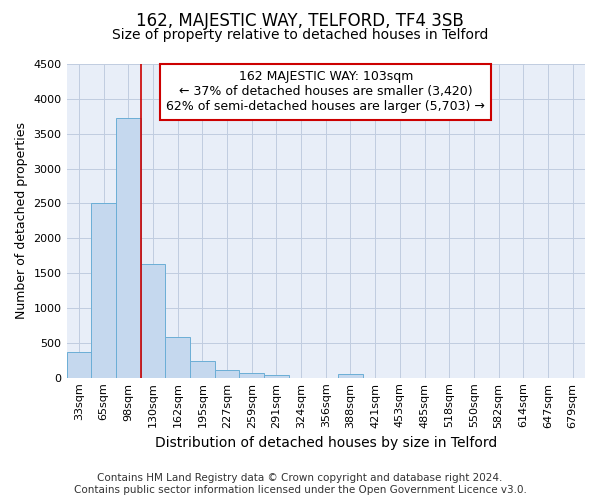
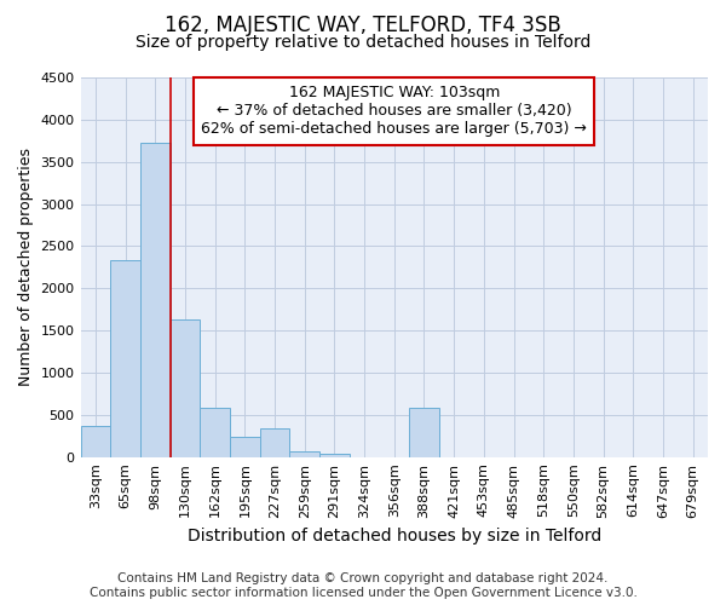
65sqm: 2500 -> 2340
227sqm: 100 -> 340
388sqm: 50 -> 580
